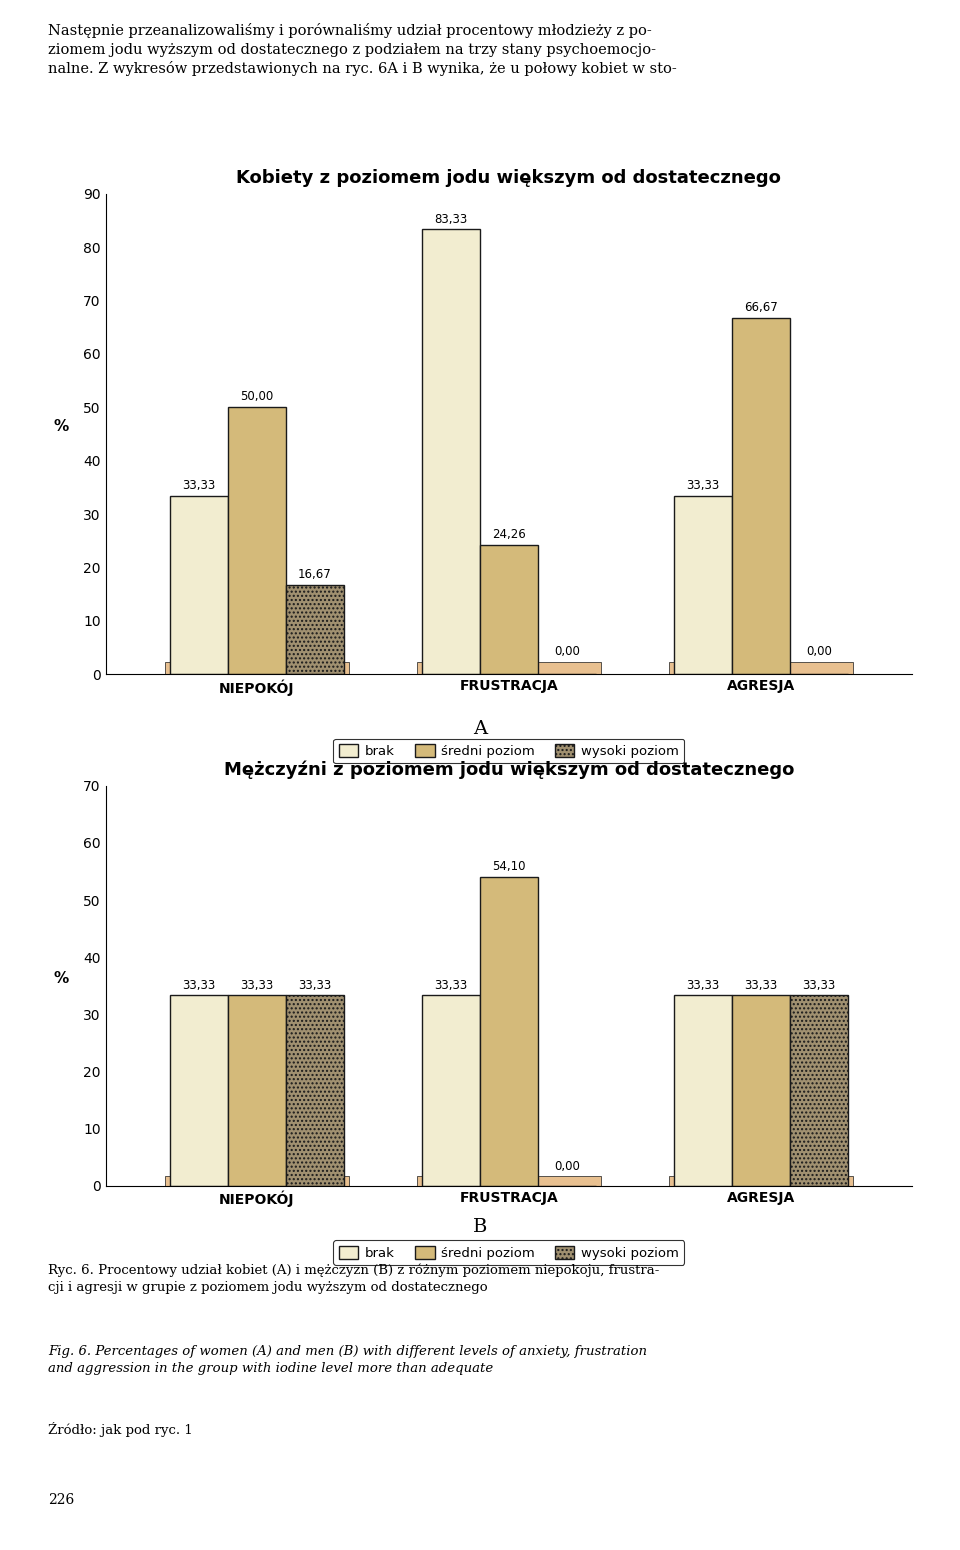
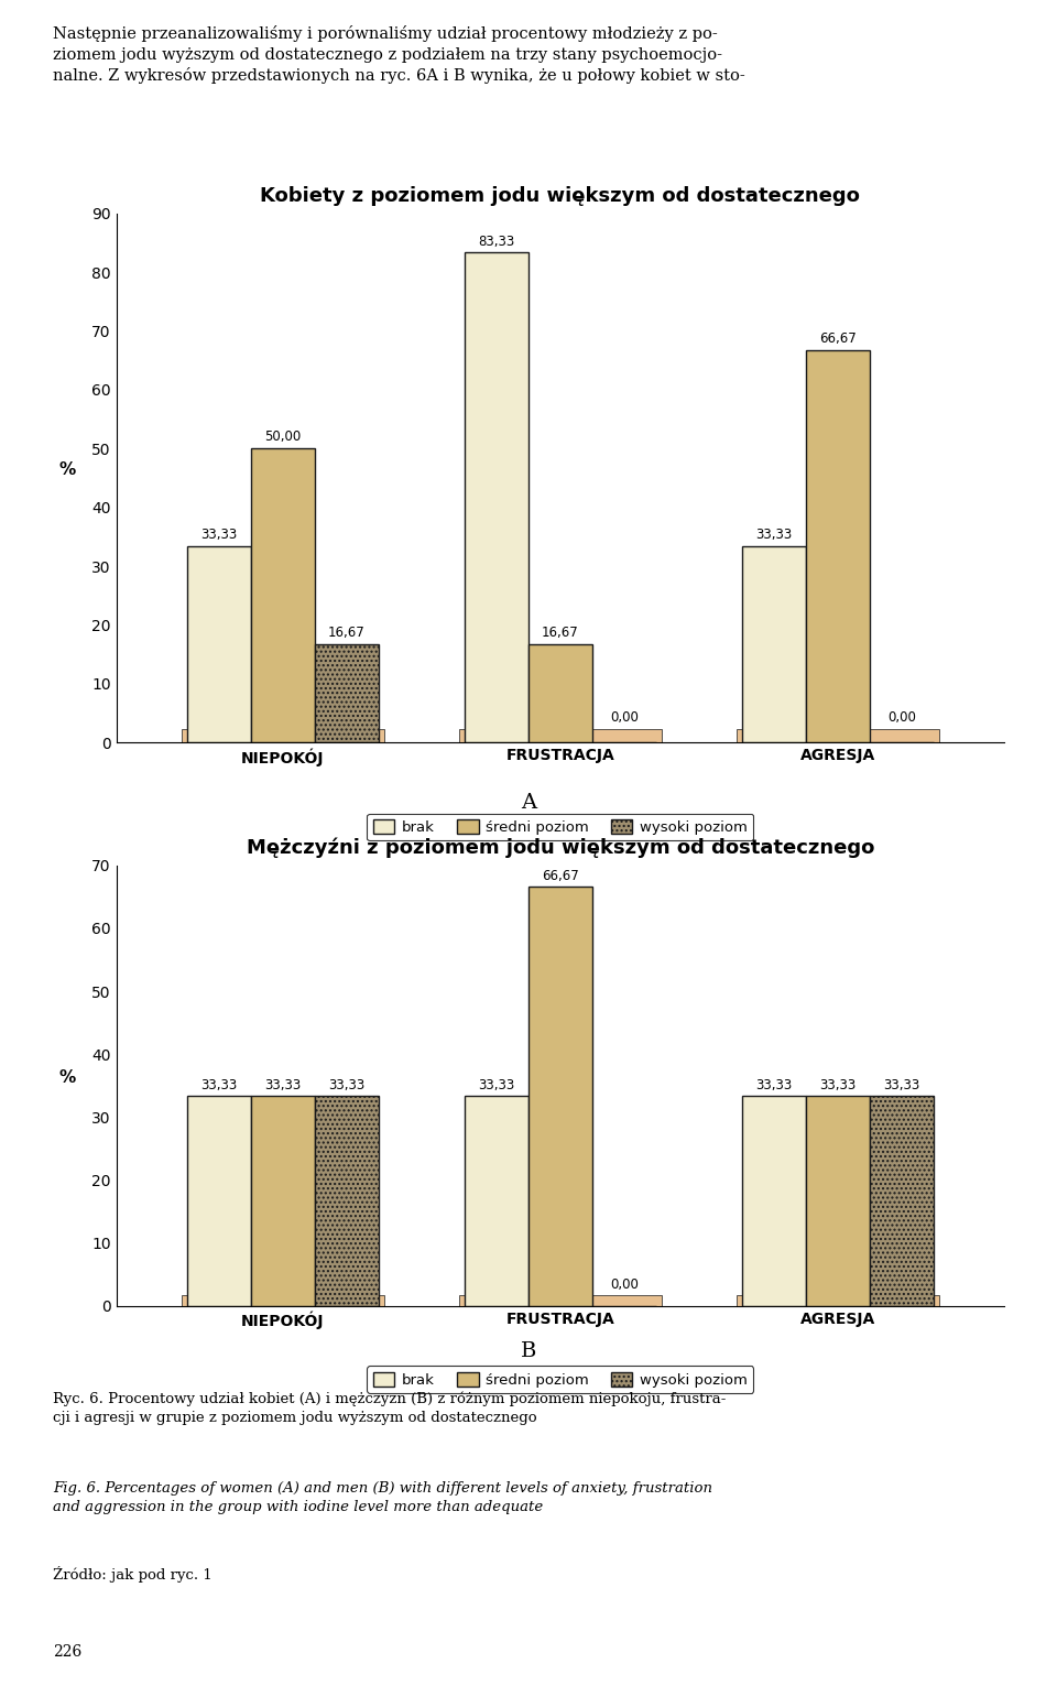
Kobiety z poziomem jodu większym od dostatecznego/średni poziom/FRUSTRACJA: 24,26 -> 16,67
Mężczyźni z poziomem jodu większym od dostatecznego/średni poziom/FRUSTRACJA: 54,10 -> 66,67
